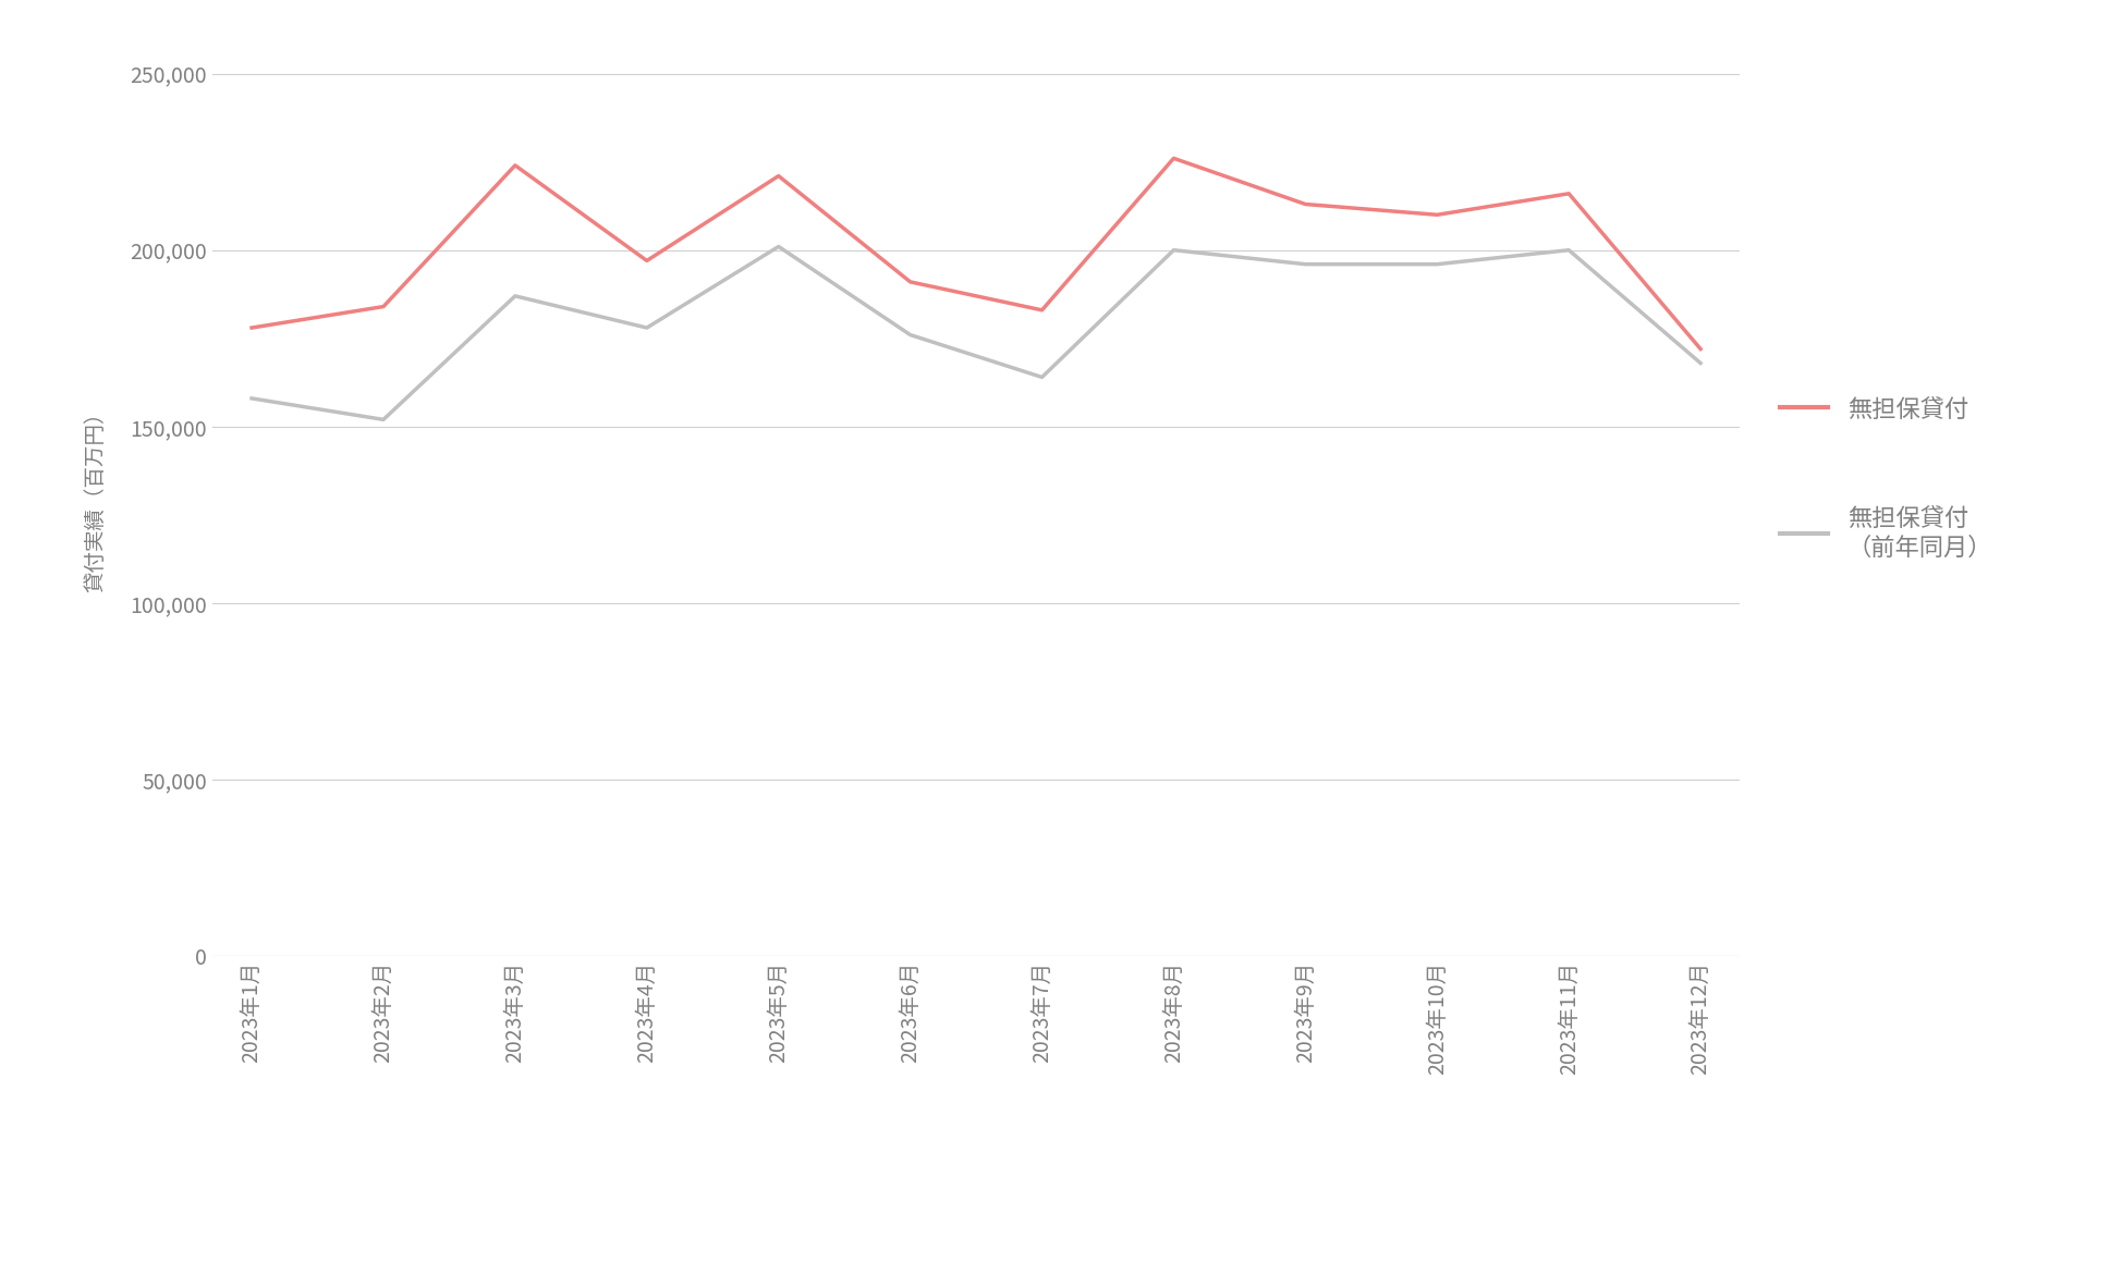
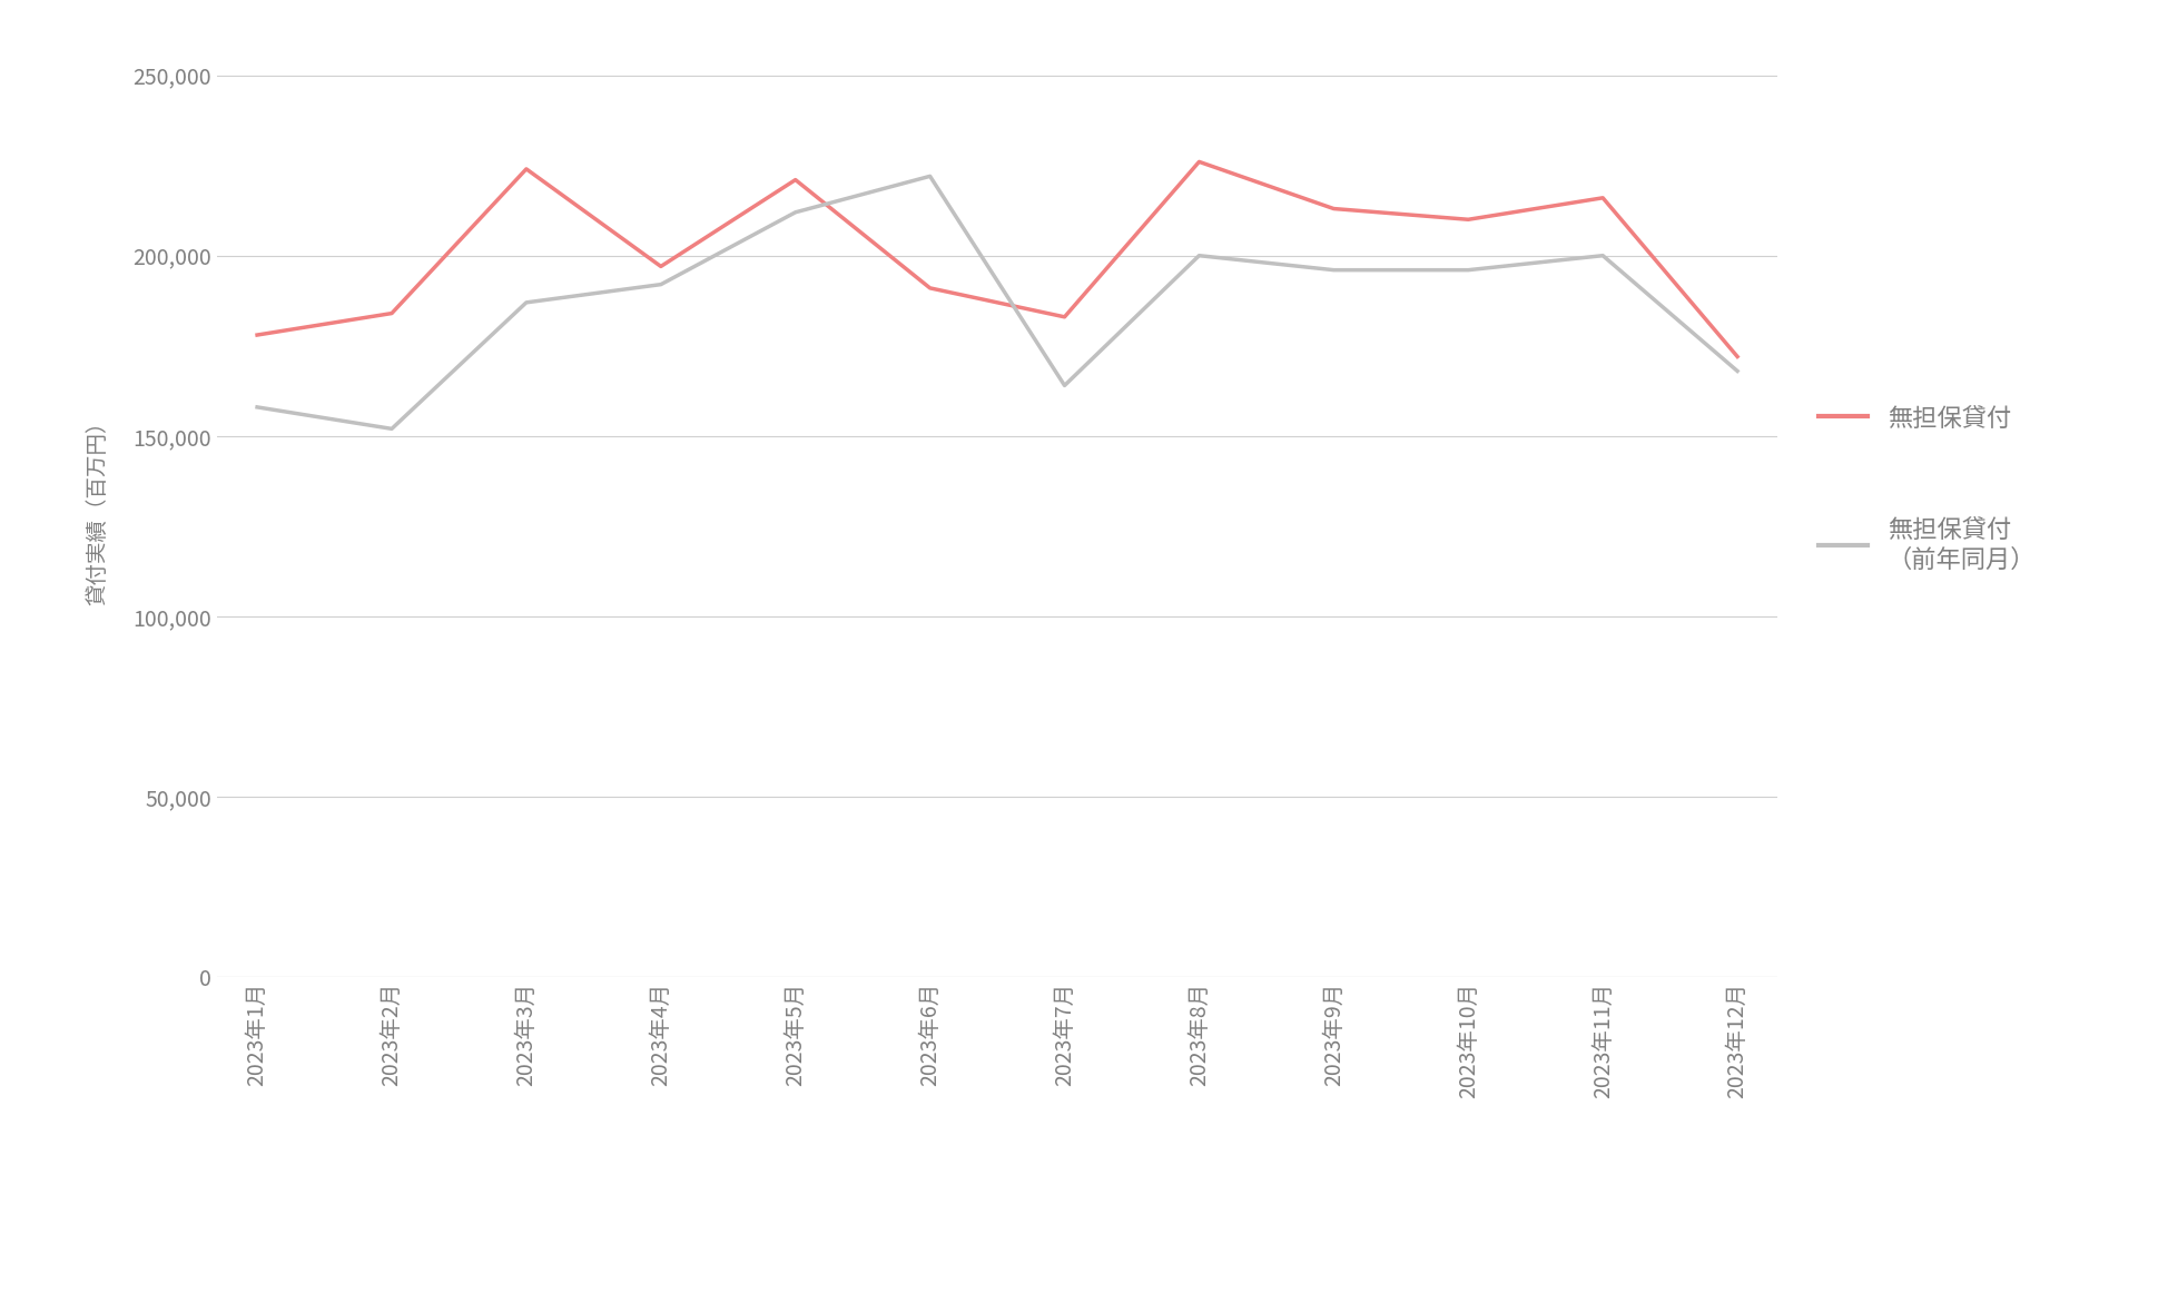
無担保貸付 （前年同月）/2023年4月: 178,000 -> 192,000
無担保貸付 （前年同月）/2023年5月: 201,000 -> 212,000
無担保貸付 （前年同月）/2023年6月: 176,000 -> 222,000
